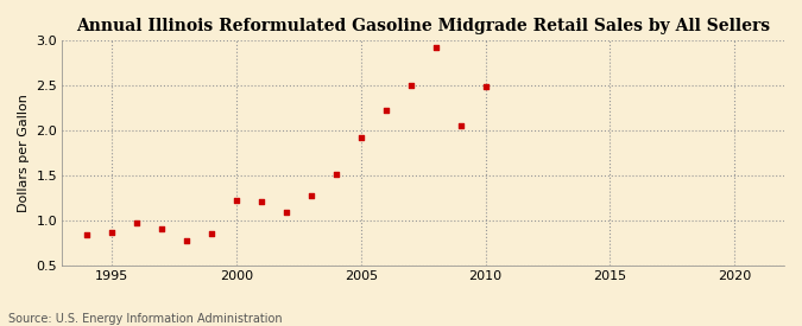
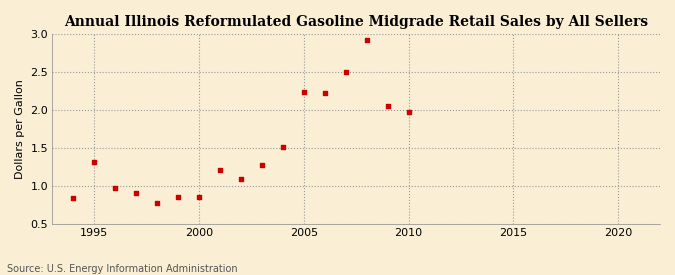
1995: 0.87 -> 1.32
2000: 1.22 -> 0.86
2005: 1.92 -> 2.24
2010: 2.49 -> 1.98
